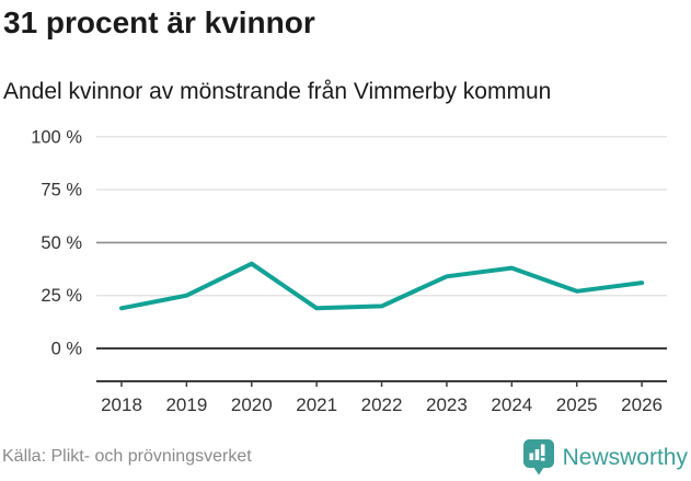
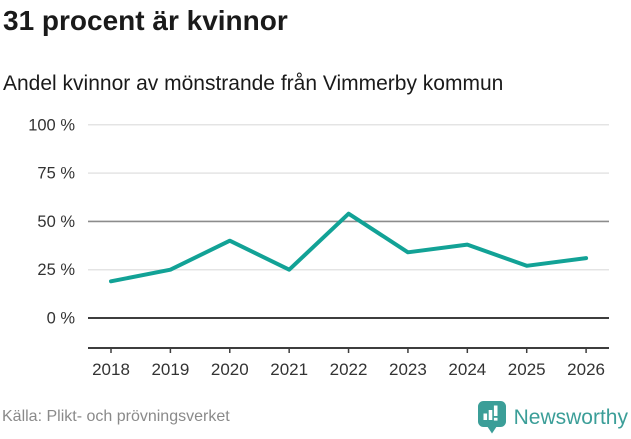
2021: 19% -> 25%
2022: 20% -> 54%
